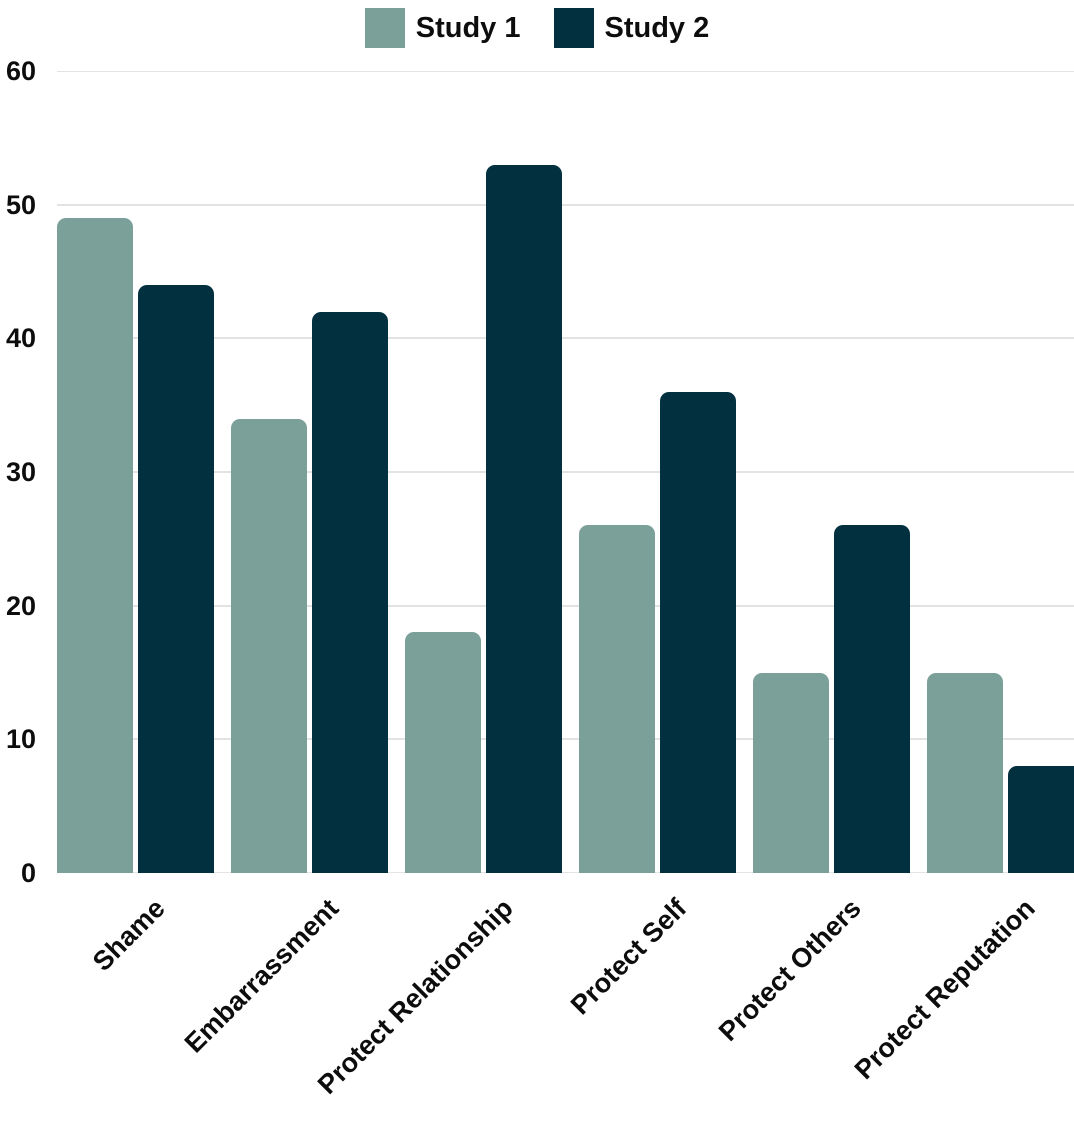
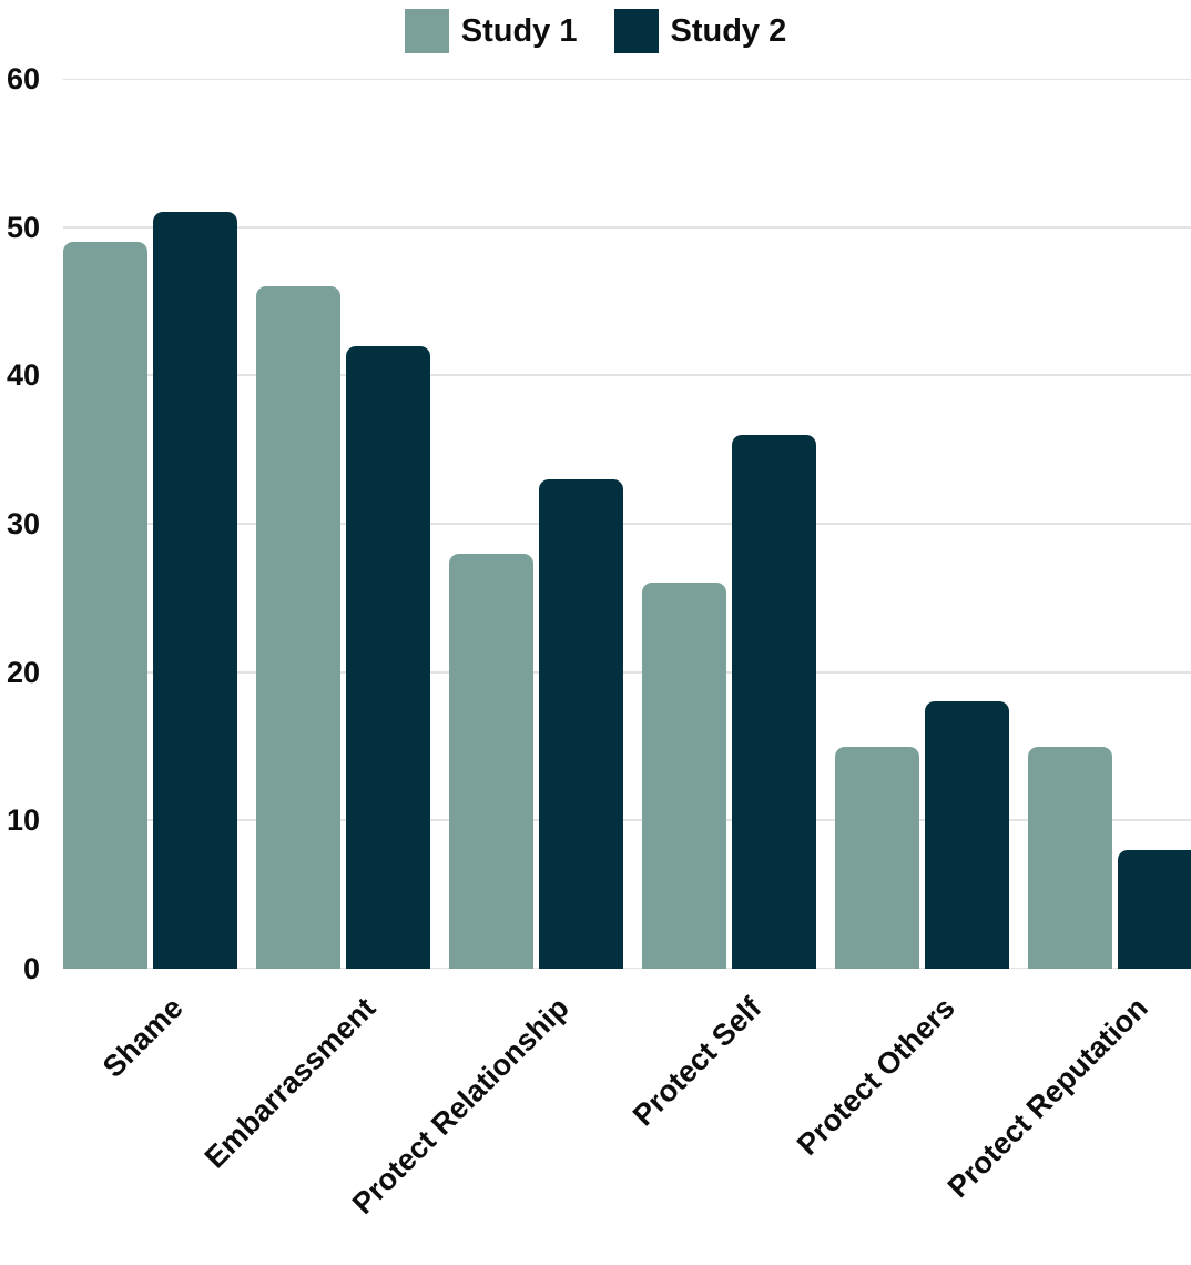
Study 2/Shame: 44 -> 51
Study 1/Embarrassment: 34 -> 46
Study 1/Protect Relationship: 18 -> 28
Study 2/Protect Relationship: 53 -> 33
Study 2/Protect Others: 26 -> 18
